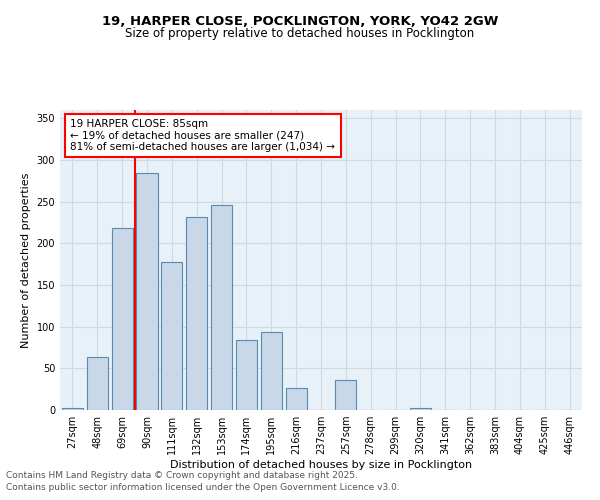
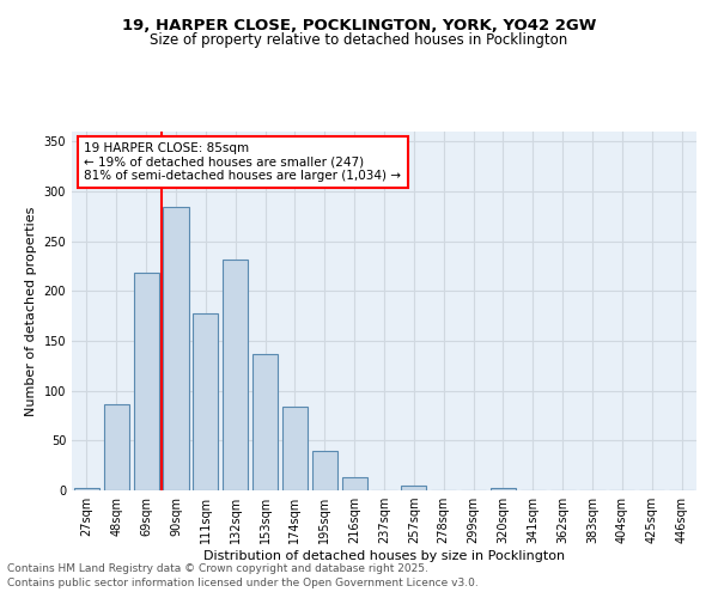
48sqm: 64 -> 86
153sqm: 246 -> 137
195sqm: 94 -> 40
216sqm: 26 -> 13
257sqm: 36 -> 5
